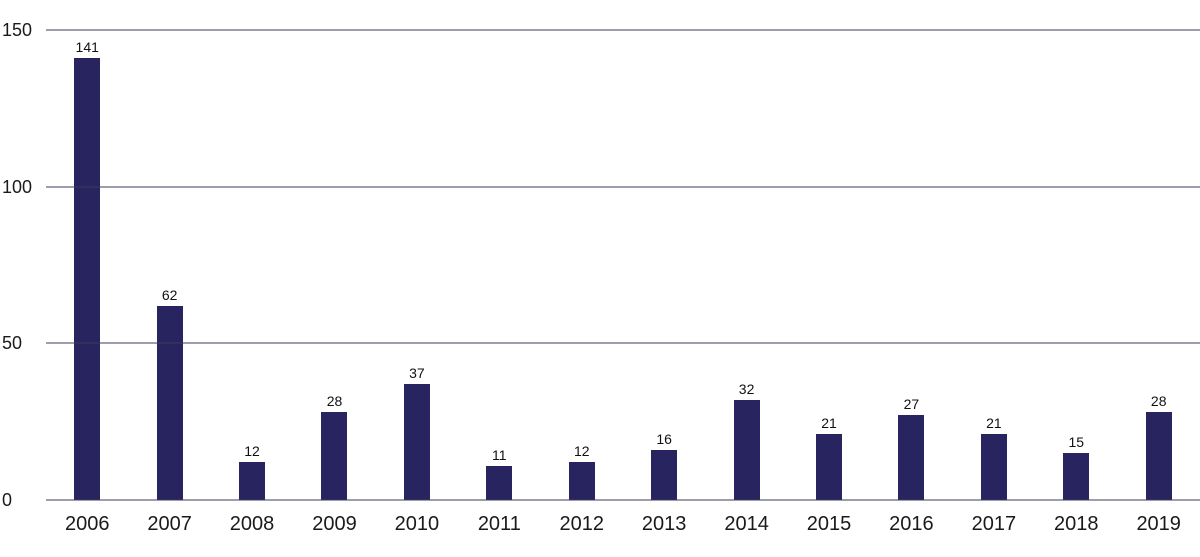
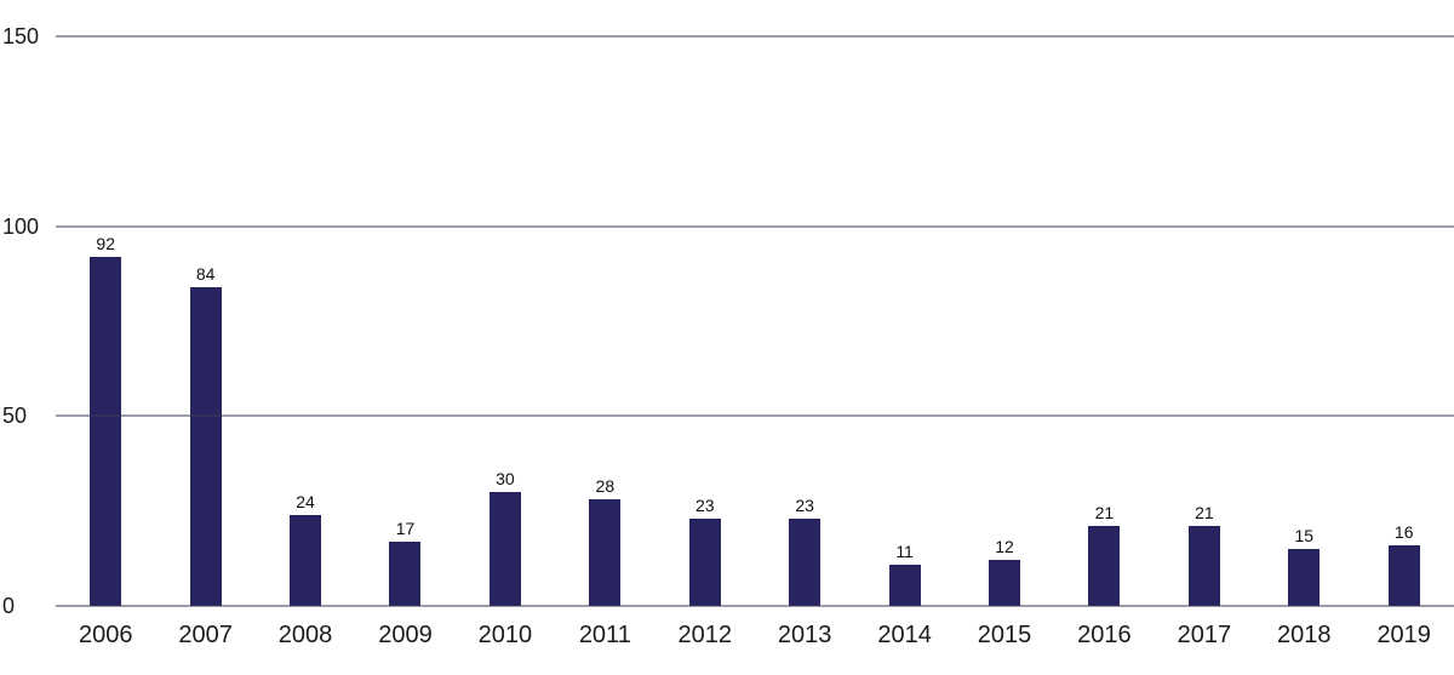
2006: 141 -> 92
2007: 62 -> 84
2008: 12 -> 24
2009: 28 -> 17
2010: 37 -> 30
2011: 11 -> 28
2012: 12 -> 23
2013: 16 -> 23
2014: 32 -> 11
2015: 21 -> 12
2016: 27 -> 21
2019: 28 -> 16
